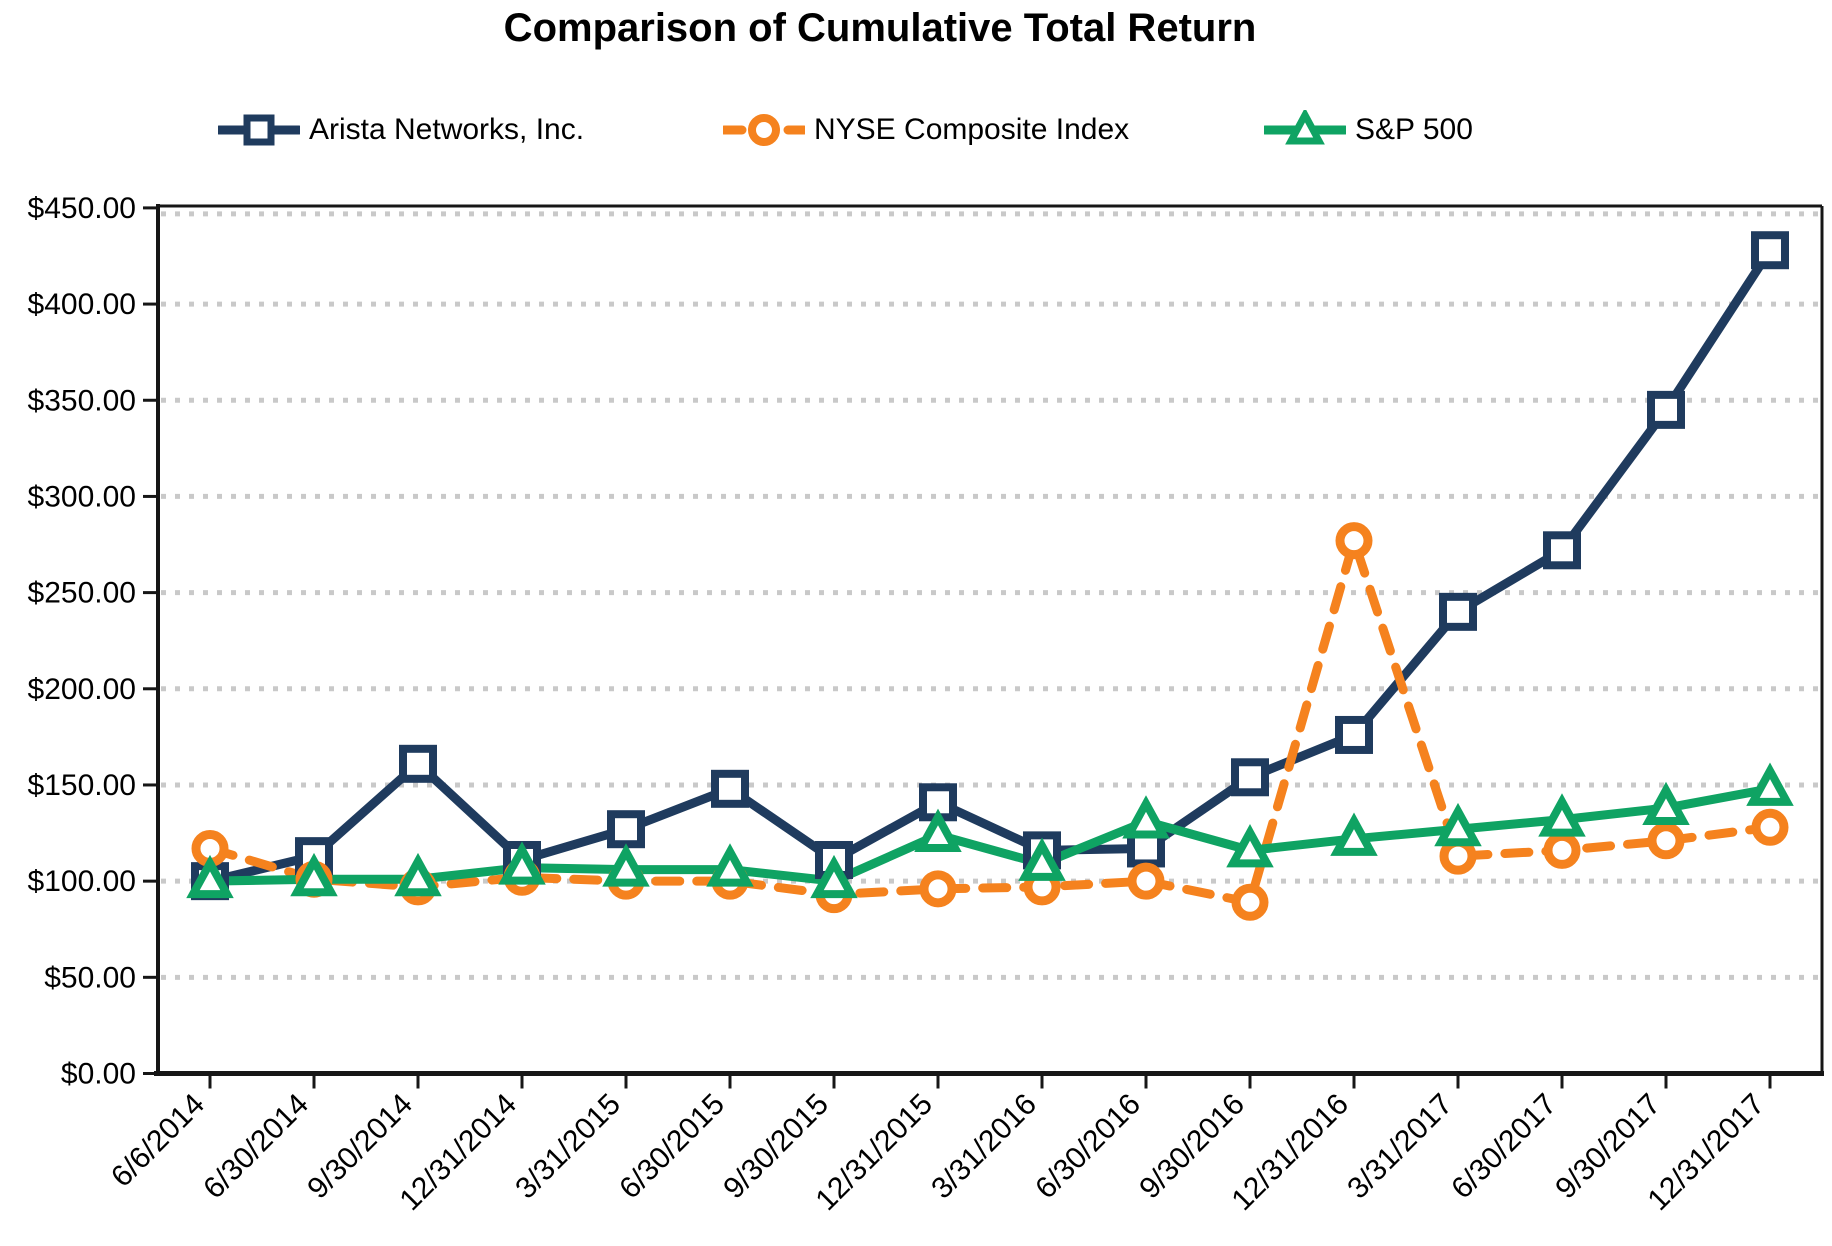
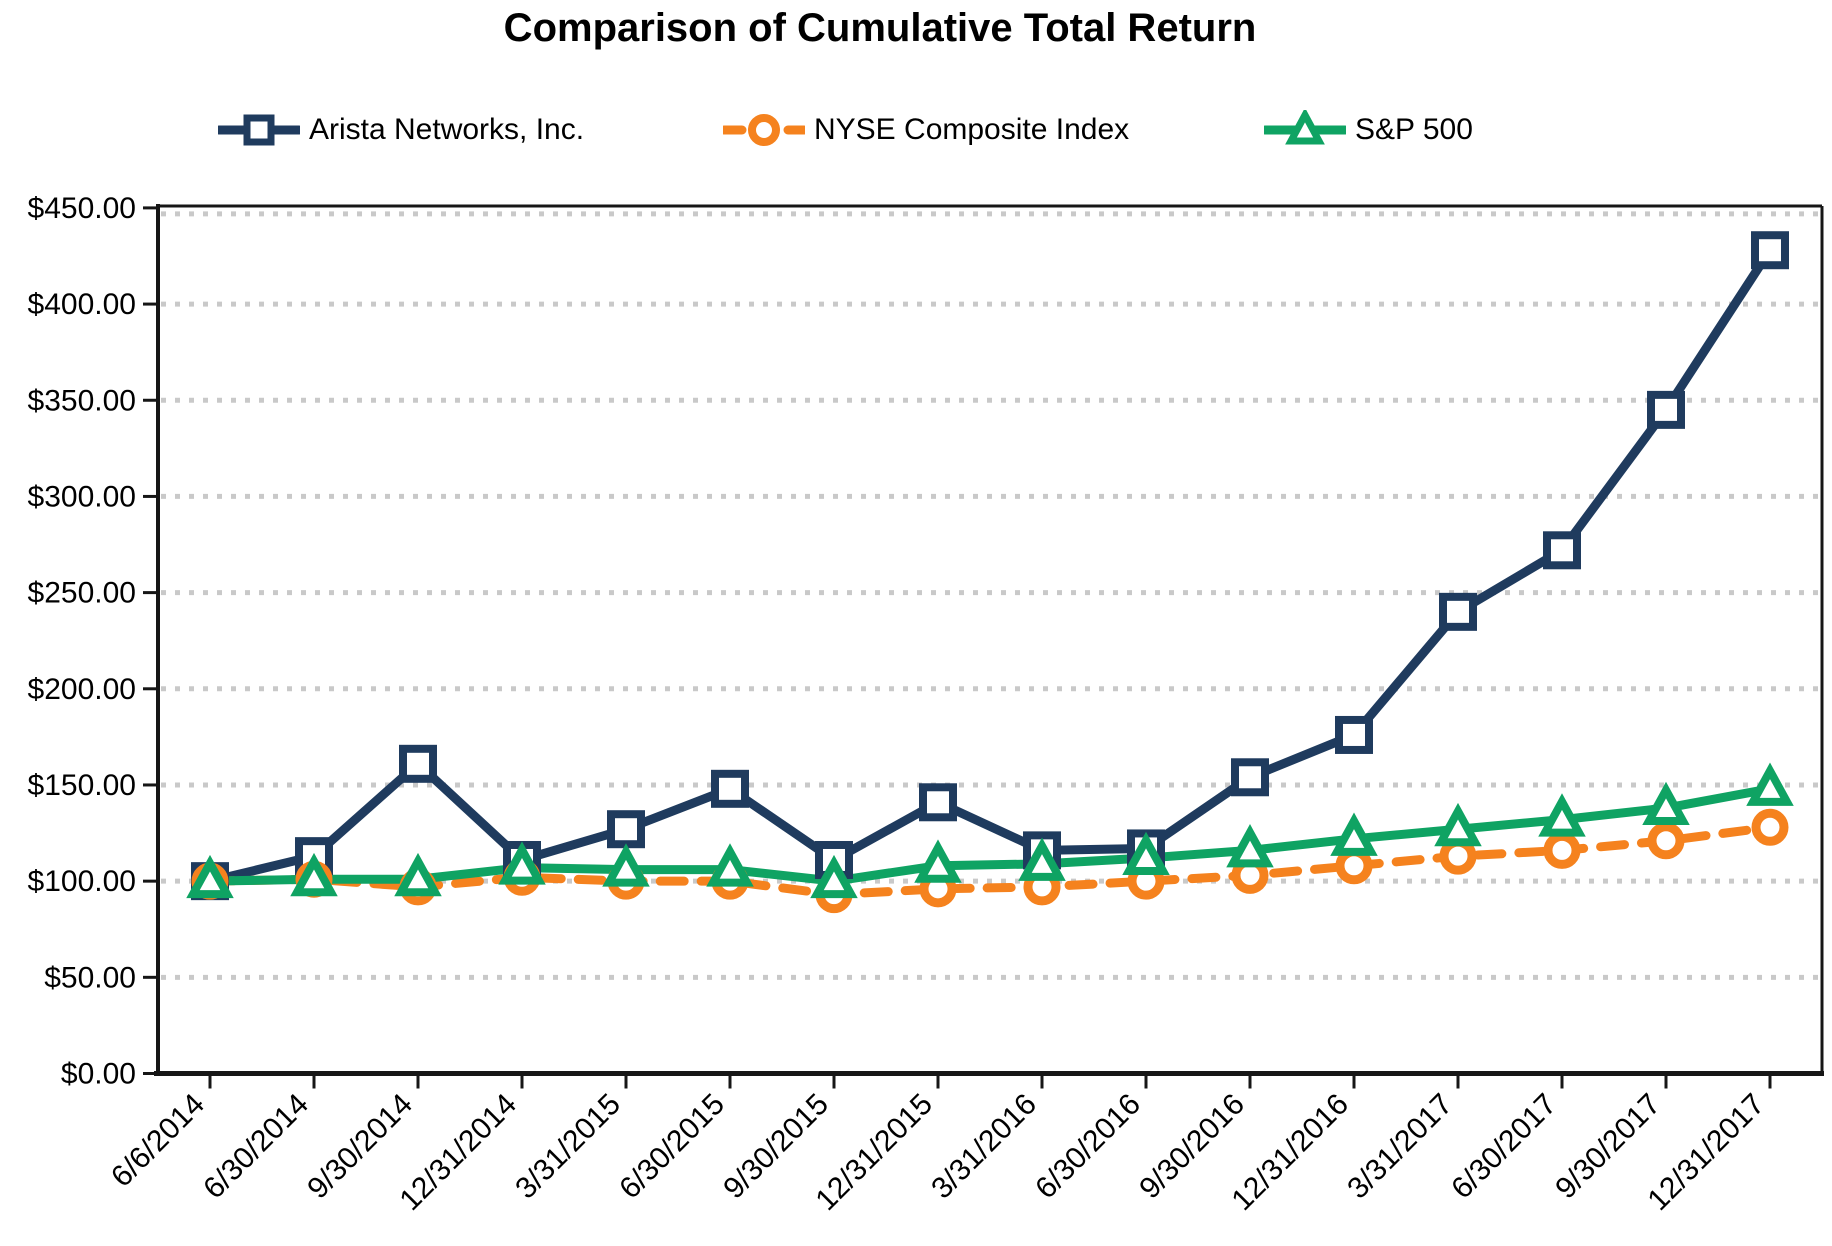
NYSE Composite Index/6/6/2014: $117 -> $100
S&P 500/12/31/2015: $124 -> $108
S&P 500/6/30/2016: $131 -> $112
NYSE Composite Index/9/30/2016: $89 -> $103
NYSE Composite Index/12/31/2016: $277 -> $108
